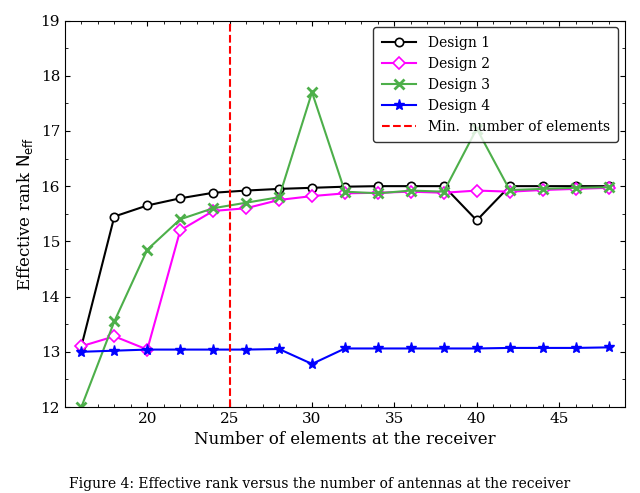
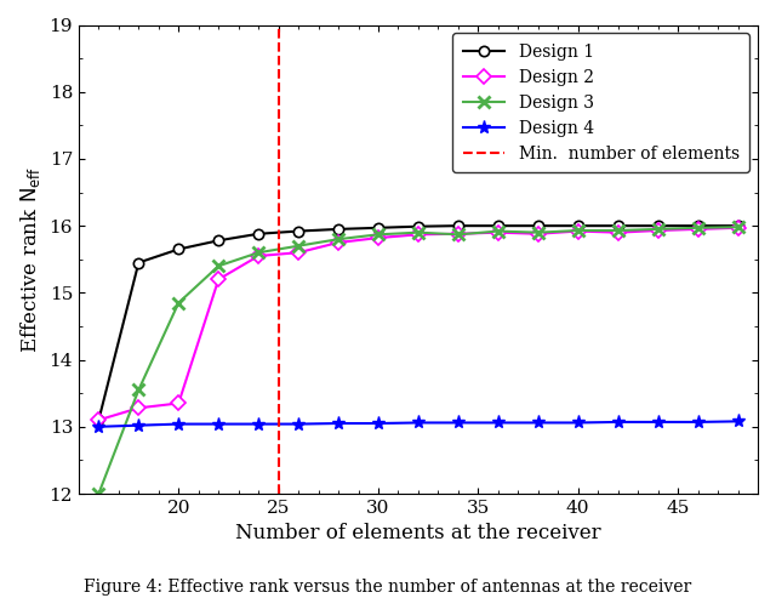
Design 2/20: 13.04 -> 13.35
Design 3/30: 17.70 -> 15.87
Design 4/30: 12.78 -> 13.05
Design 1/40: 15.38 -> 16.00
Design 3/40: 17.04 -> 15.93
